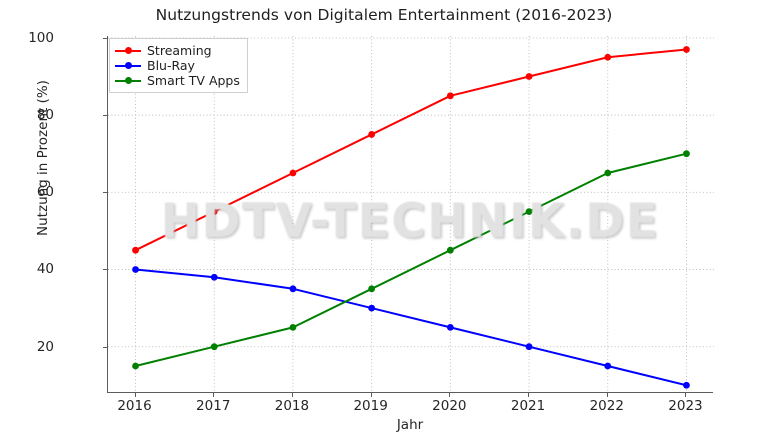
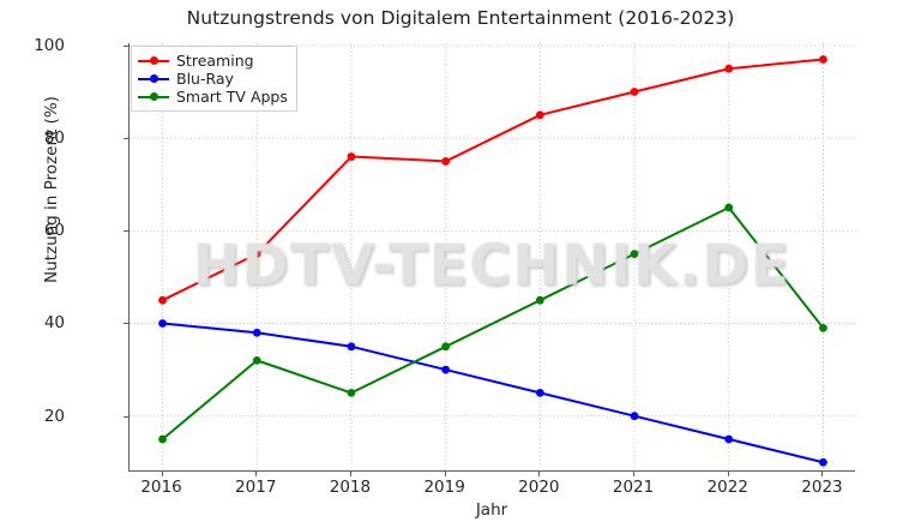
Smart TV Apps/2017: 20 -> 32
Streaming/2018: 65 -> 76
Smart TV Apps/2023: 70 -> 39
